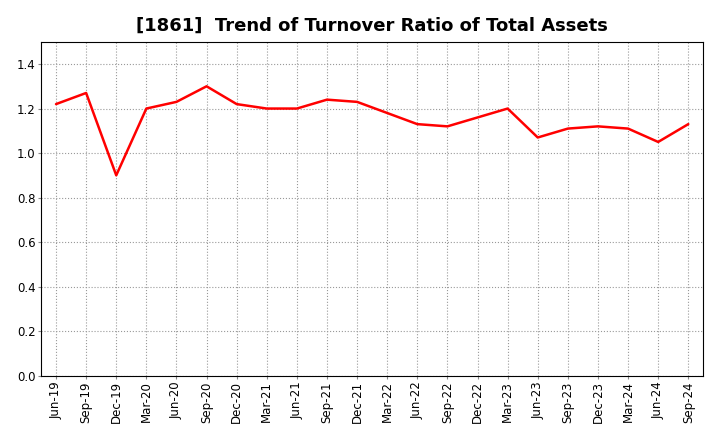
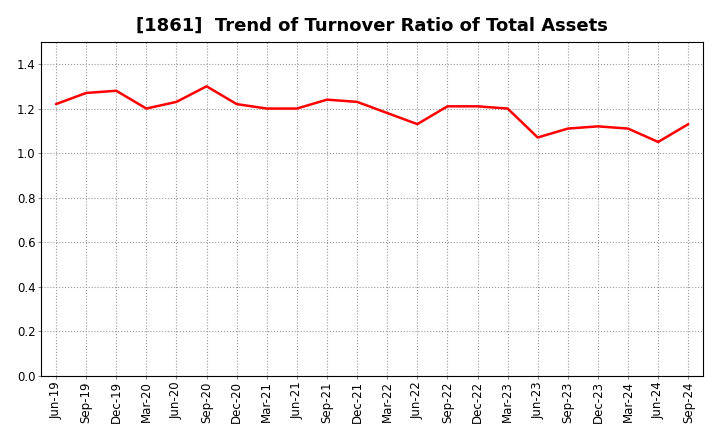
Dec-19: 0.90 -> 1.28
Sep-22: 1.12 -> 1.21
Dec-22: 1.16 -> 1.21
